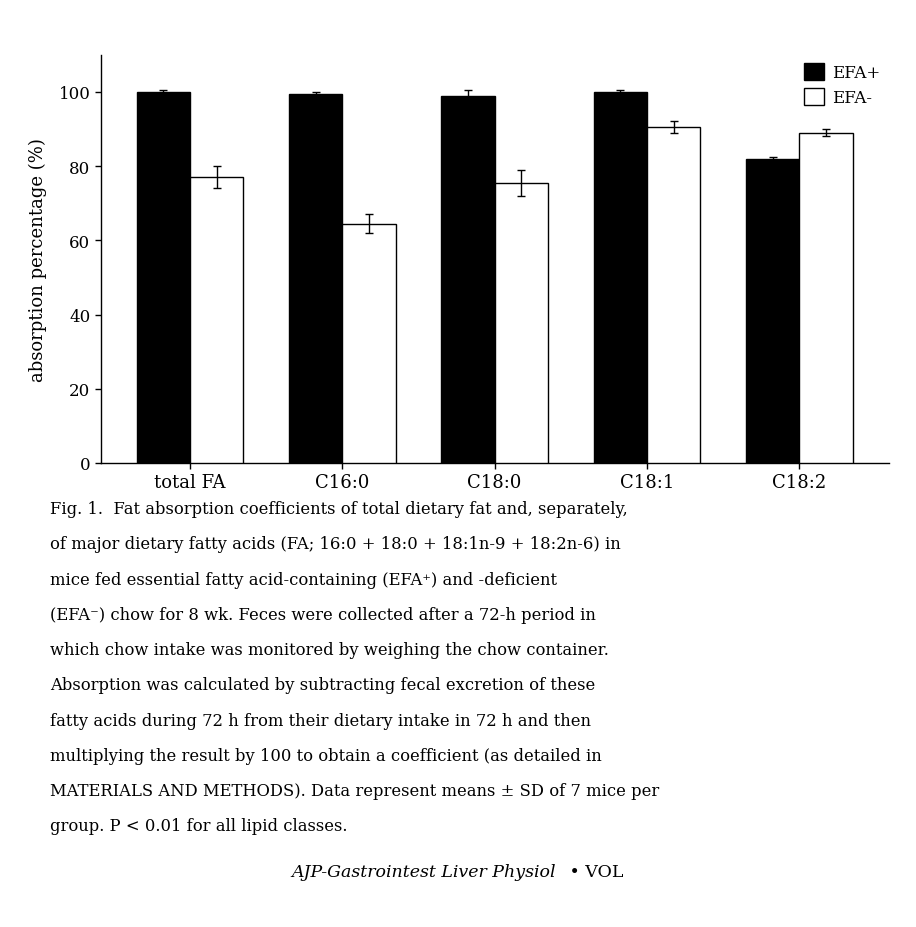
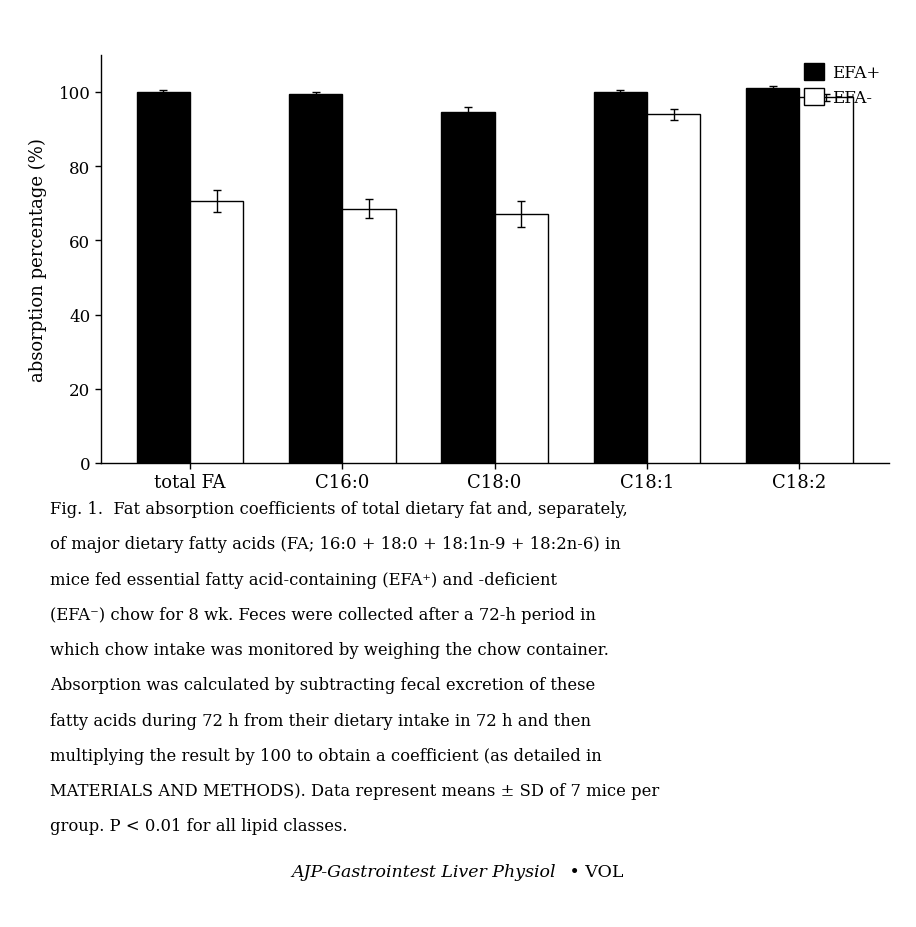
EFA-/total FA: 77.0 -> 70.5
EFA-/C16:0: 64.5 -> 68.5
EFA+/C18:0: 99.0 -> 94.5
EFA-/C18:0: 75.5 -> 67.0
EFA-/C18:1: 90.5 -> 94.0
EFA+/C18:2: 82.0 -> 101.0
EFA-/C18:2: 89.0 -> 98.5
